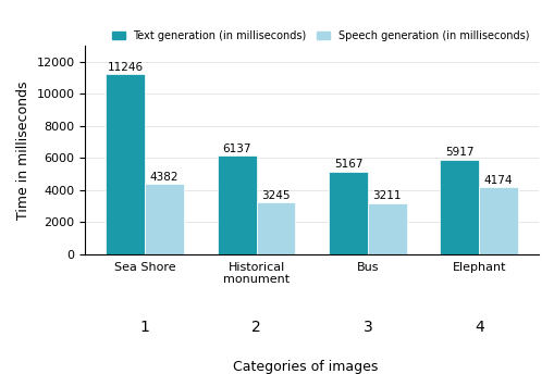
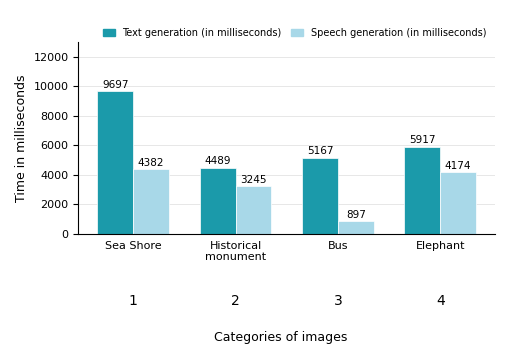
Text generation (in milliseconds)/Sea Shore: 11246 -> 9697
Text generation (in milliseconds)/Historical monument: 6137 -> 4489
Speech generation (in milliseconds)/Bus: 3211 -> 897
